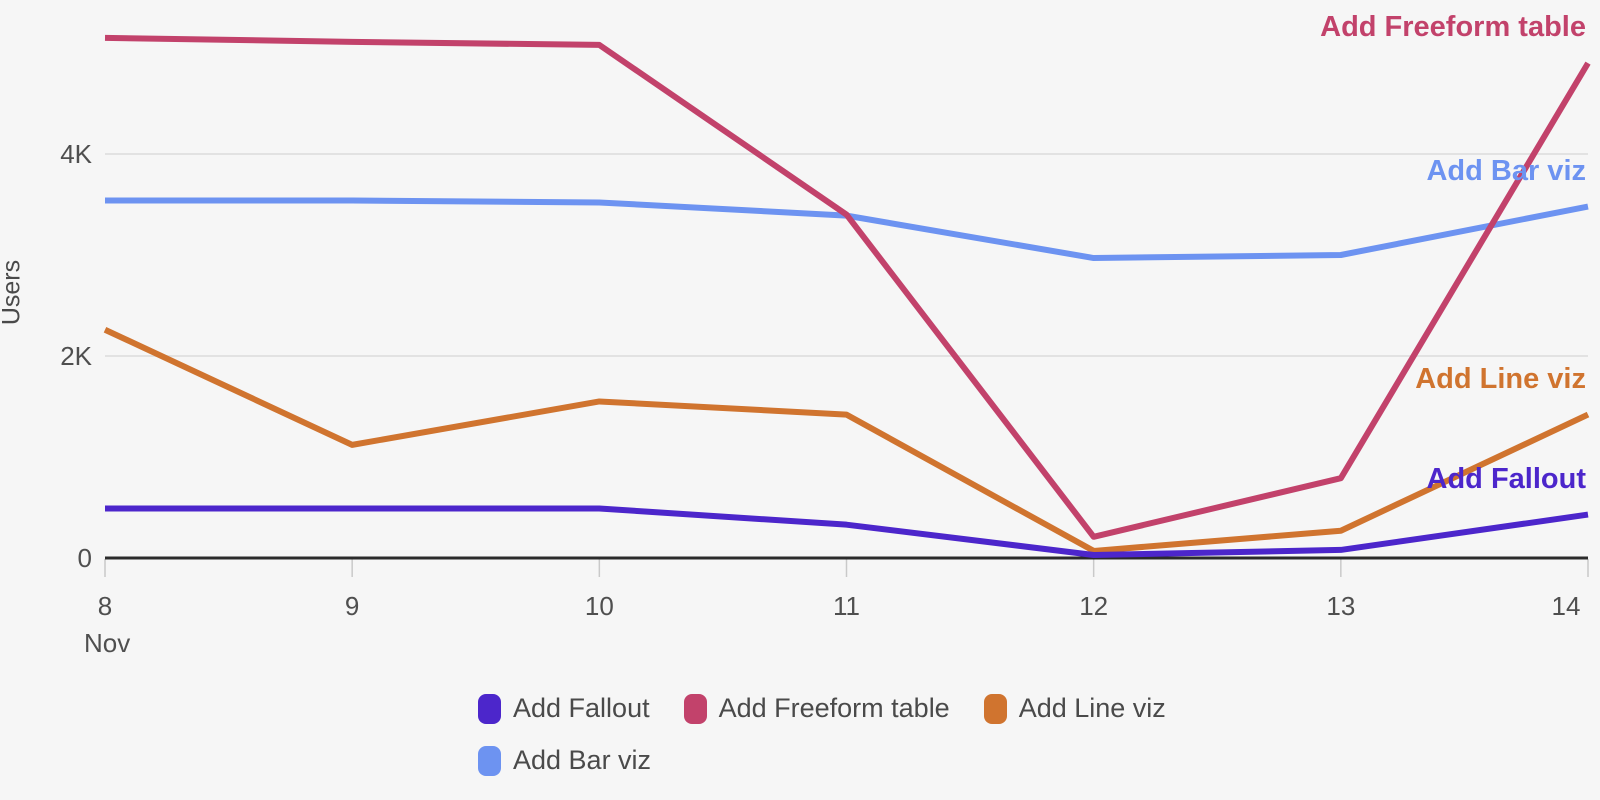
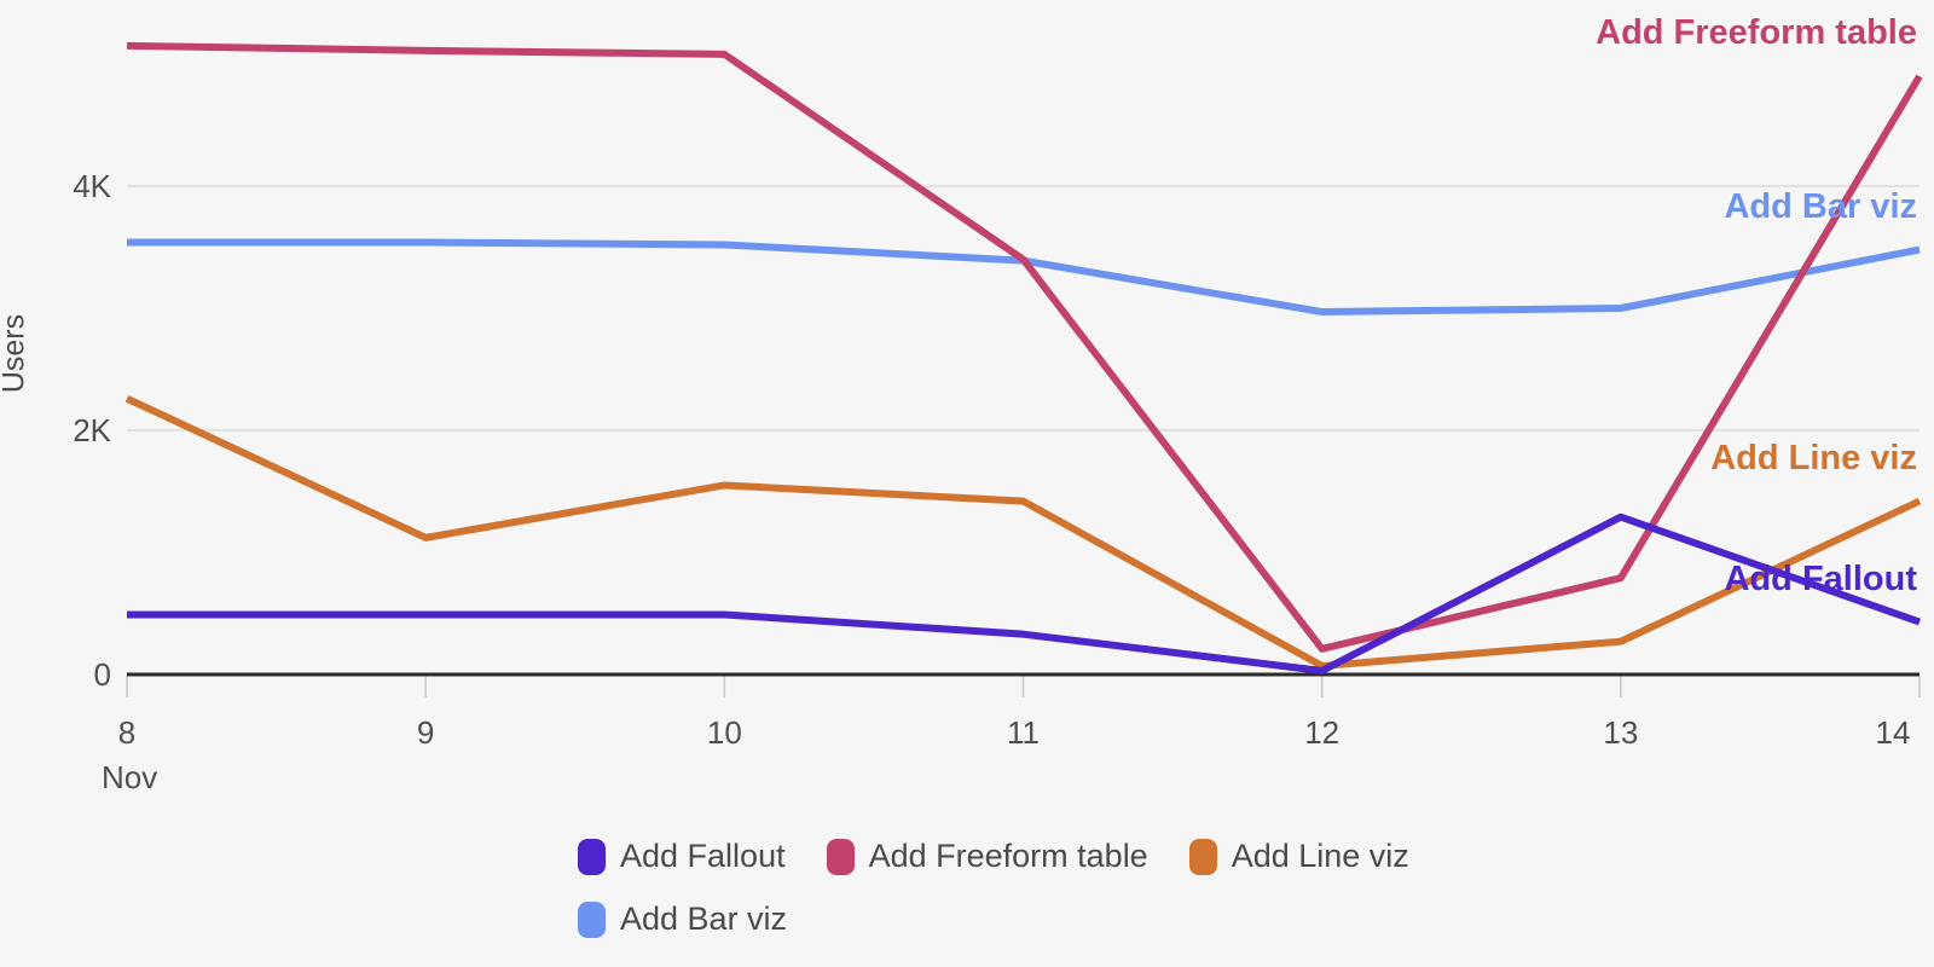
Add Fallout/13: 0.08K -> 1.29K
